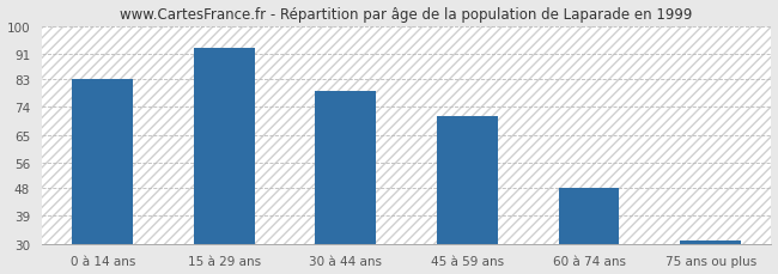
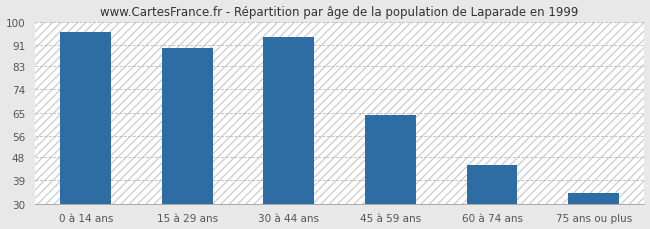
0 à 14 ans: 83 -> 96
15 à 29 ans: 93 -> 90
30 à 44 ans: 79 -> 94
45 à 59 ans: 71 -> 64
60 à 74 ans: 48 -> 45
75 ans ou plus: 31 -> 34
